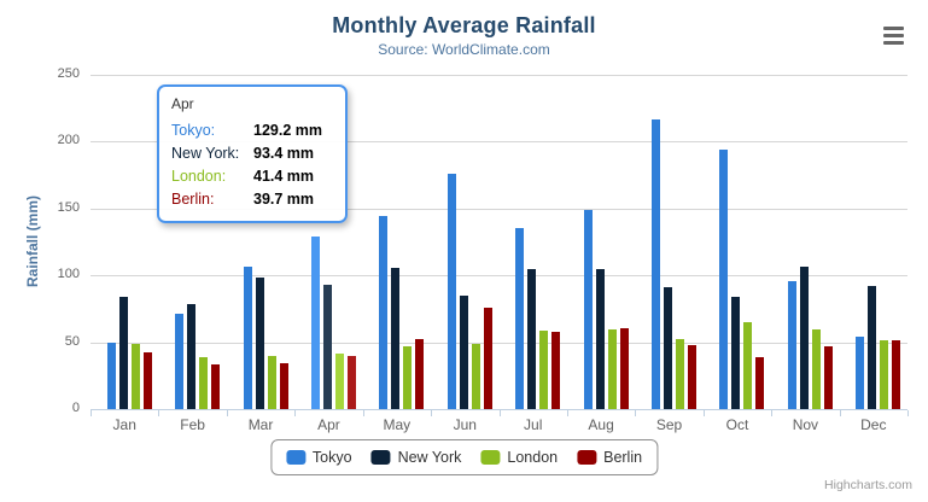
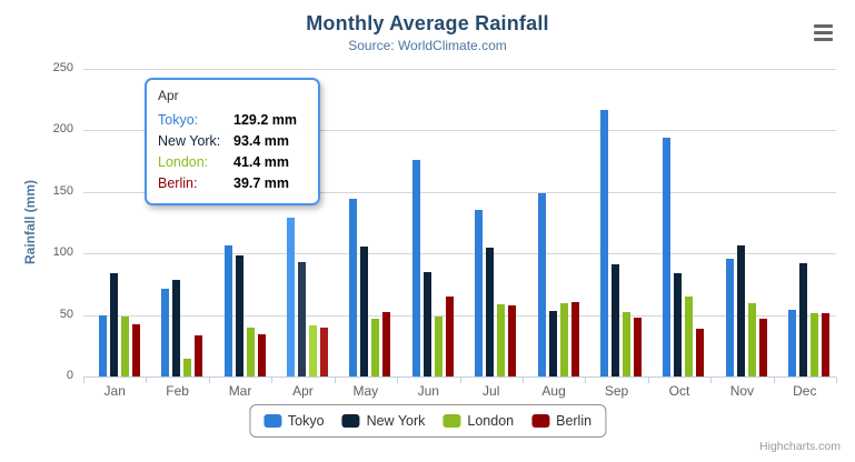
London/Feb: 39 -> 14
Berlin/Jun: 76 -> 65
New York/Aug: 104 -> 53
